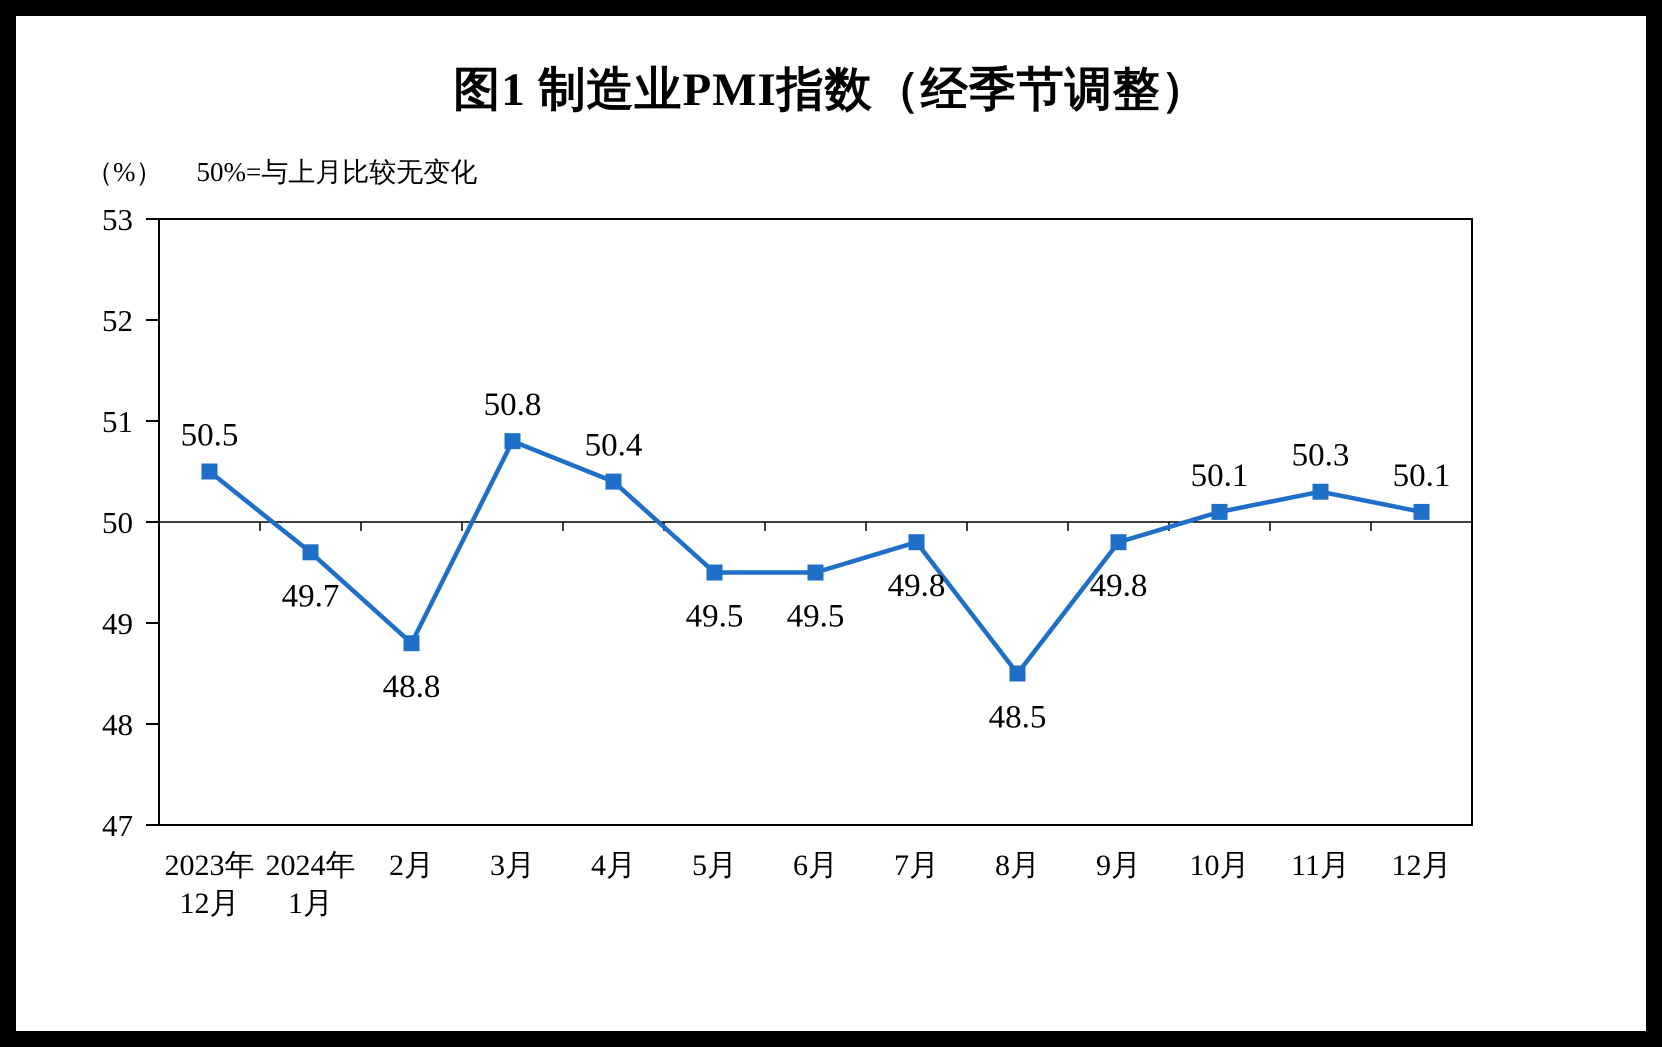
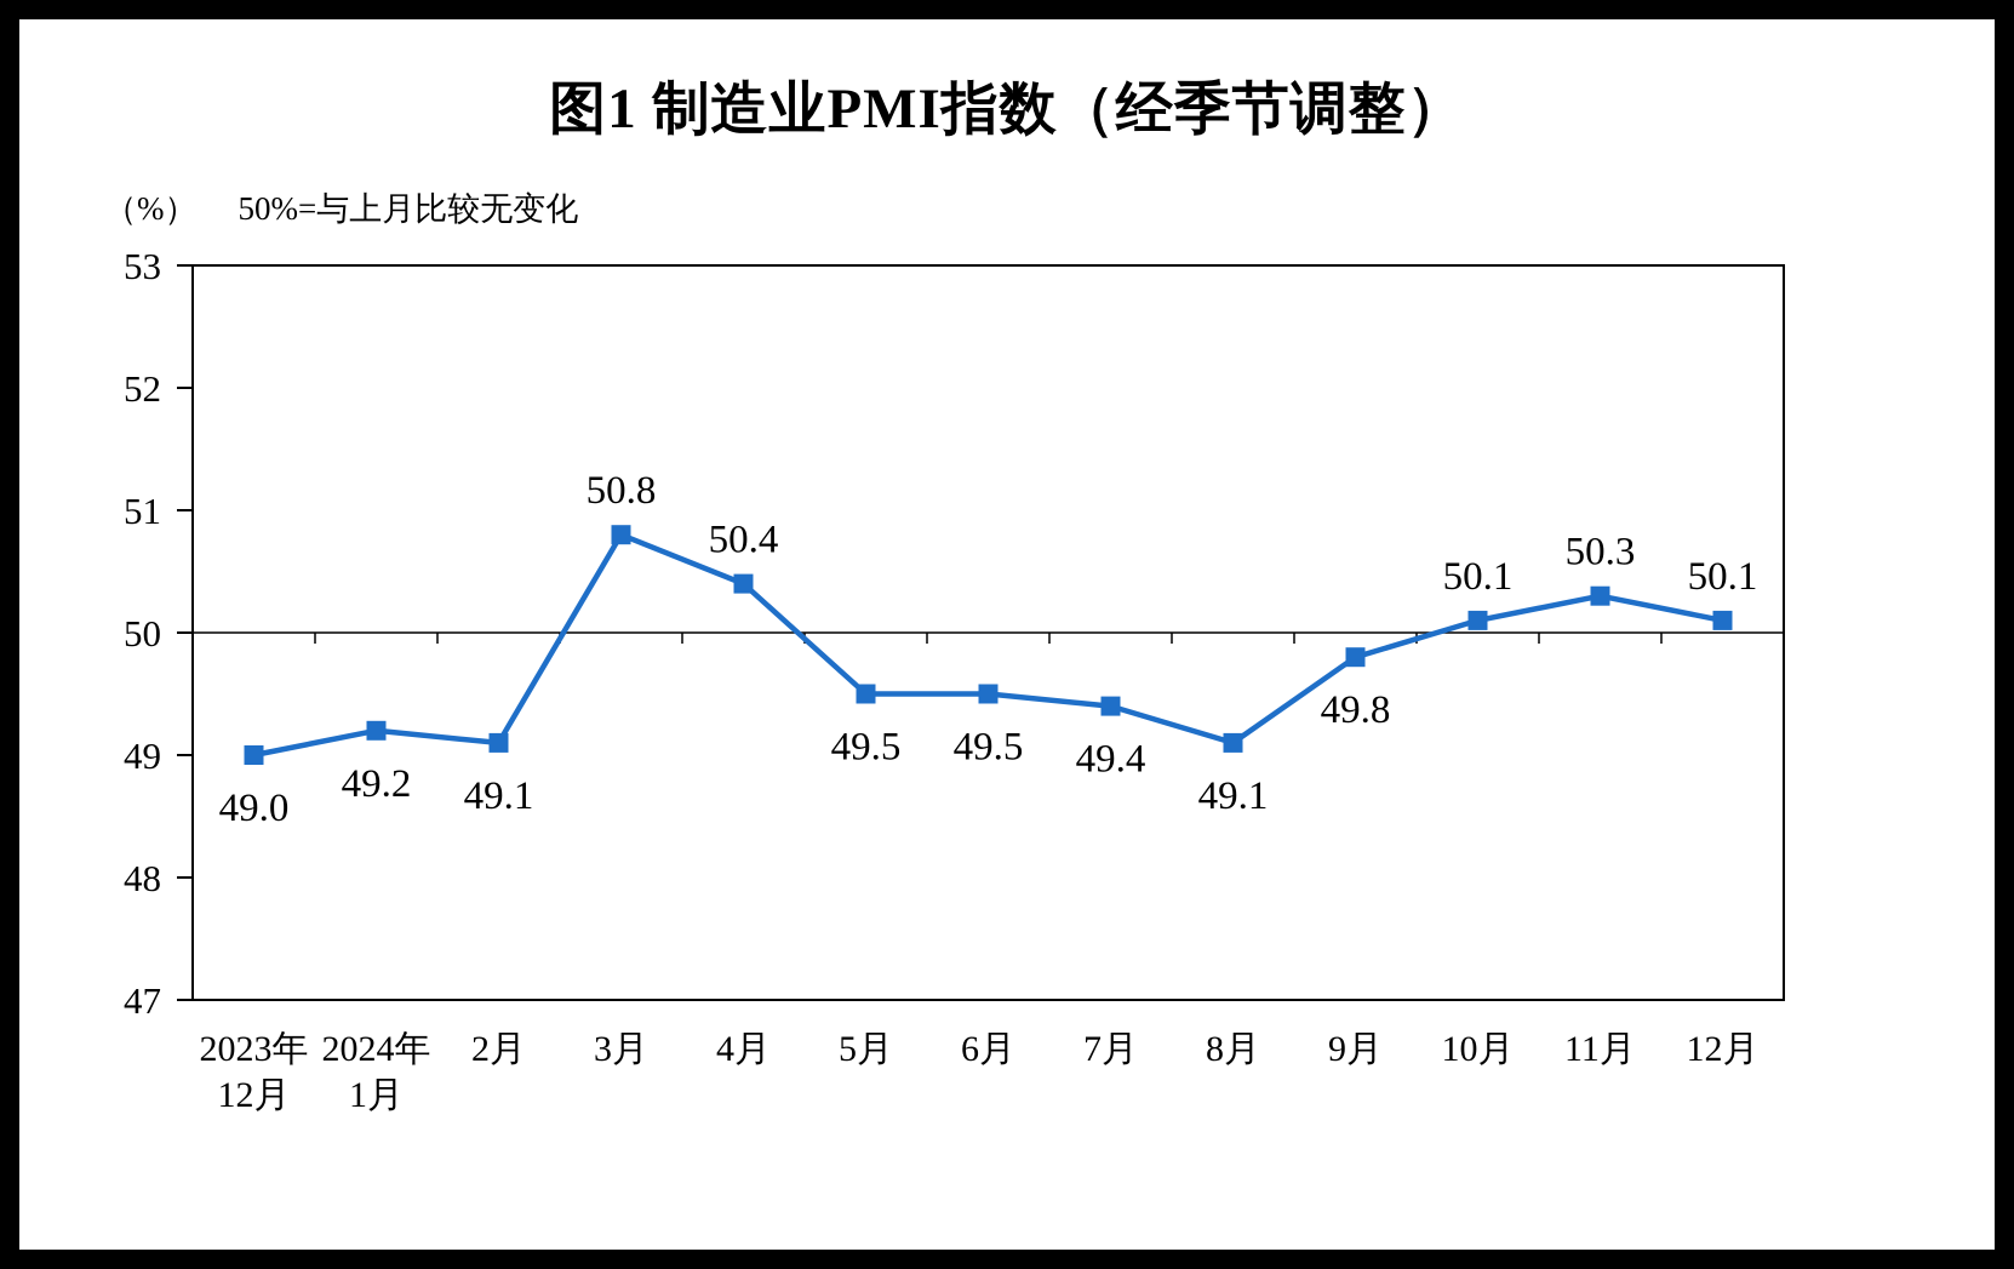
2023年 12月: 50.5 -> 49.0
2024年 1月: 49.7 -> 49.2
2月: 48.8 -> 49.1
7月: 49.8 -> 49.4
8月: 48.5 -> 49.1
